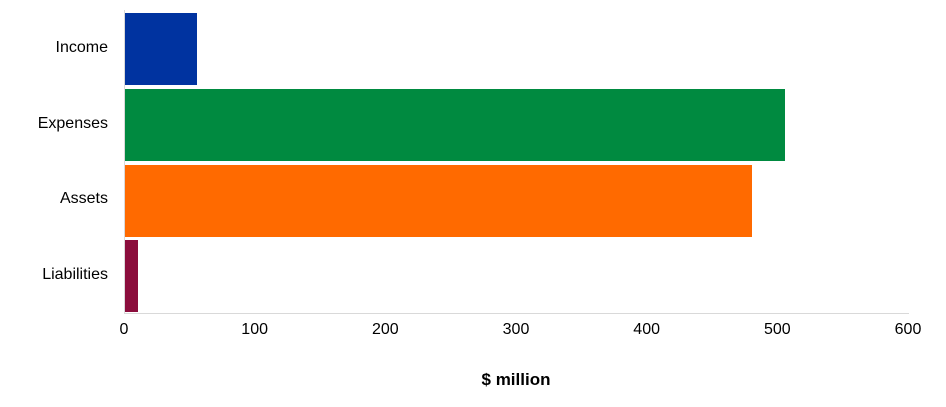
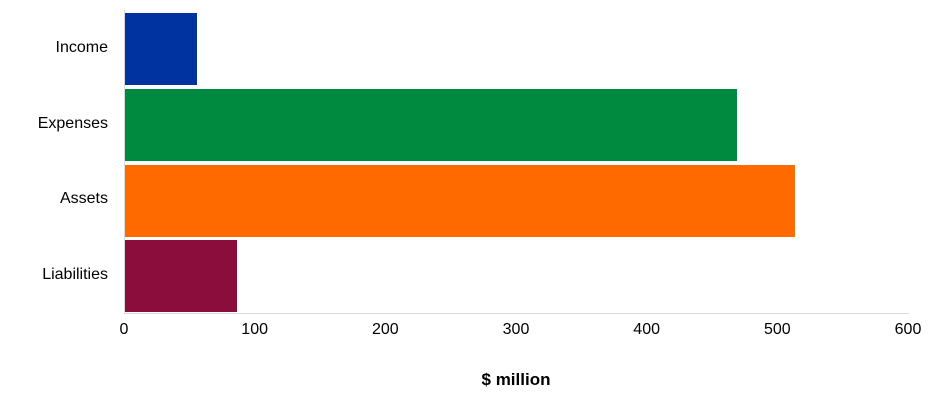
Expenses: 505 -> 468
Assets: 480 -> 513
Liabilities: 10 -> 86
